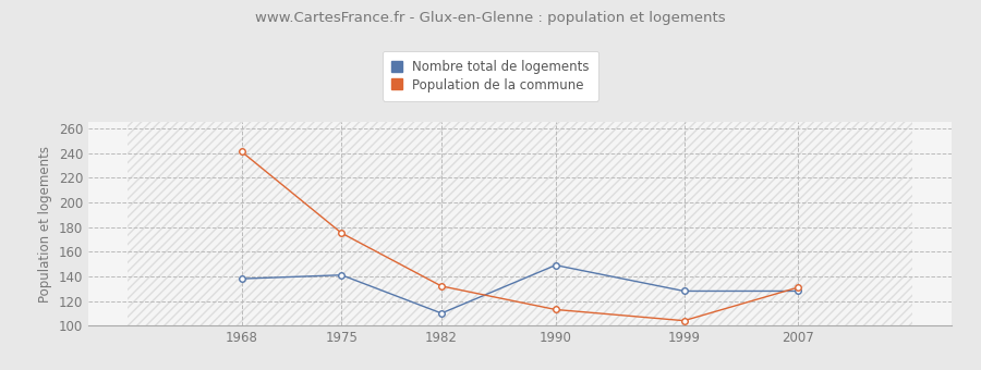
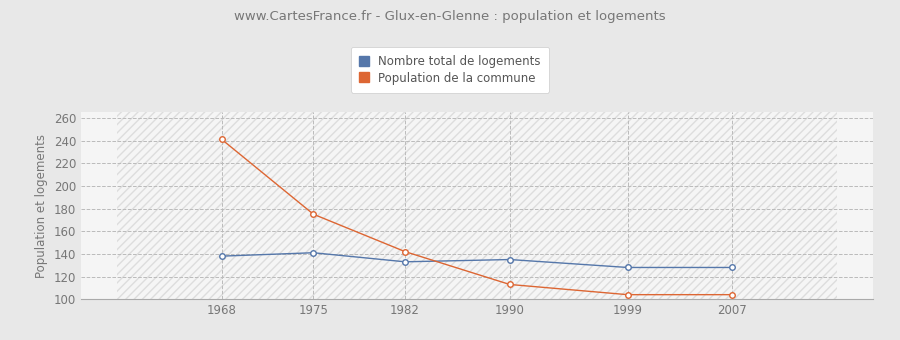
Nombre total de logements/1982: 110 -> 133
Population de la commune/1982: 132 -> 142
Nombre total de logements/1990: 149 -> 135
Population de la commune/2007: 131 -> 104
